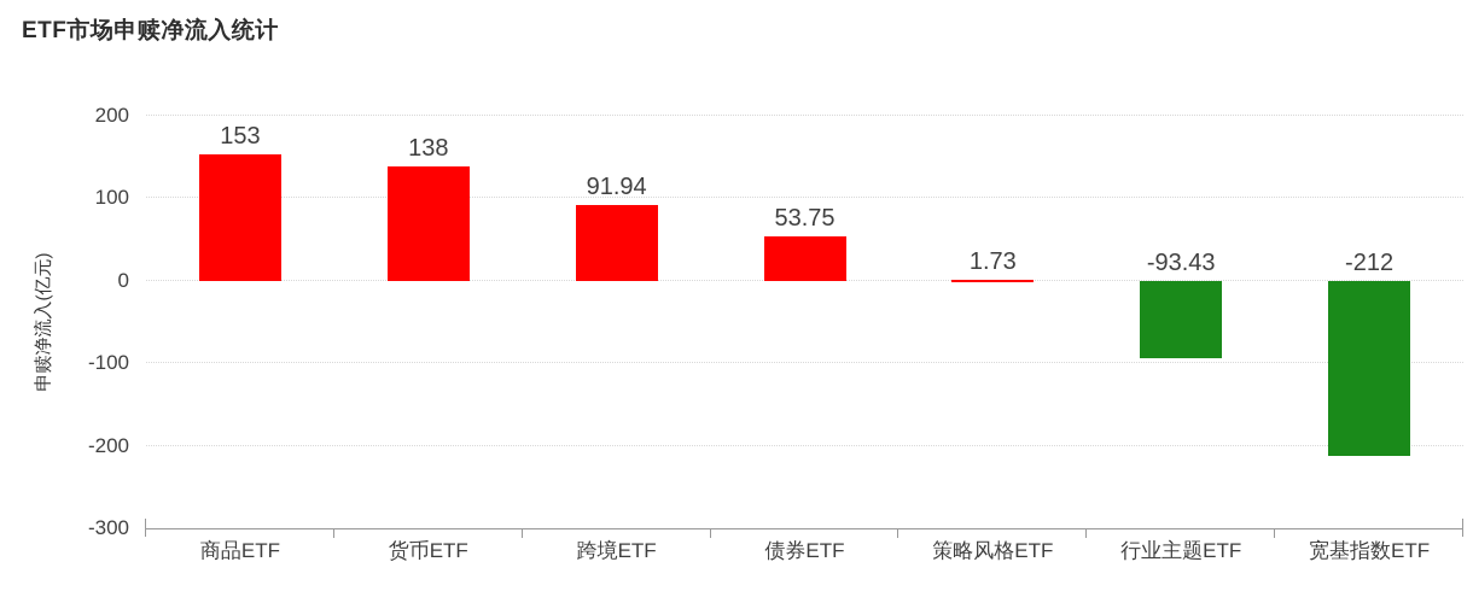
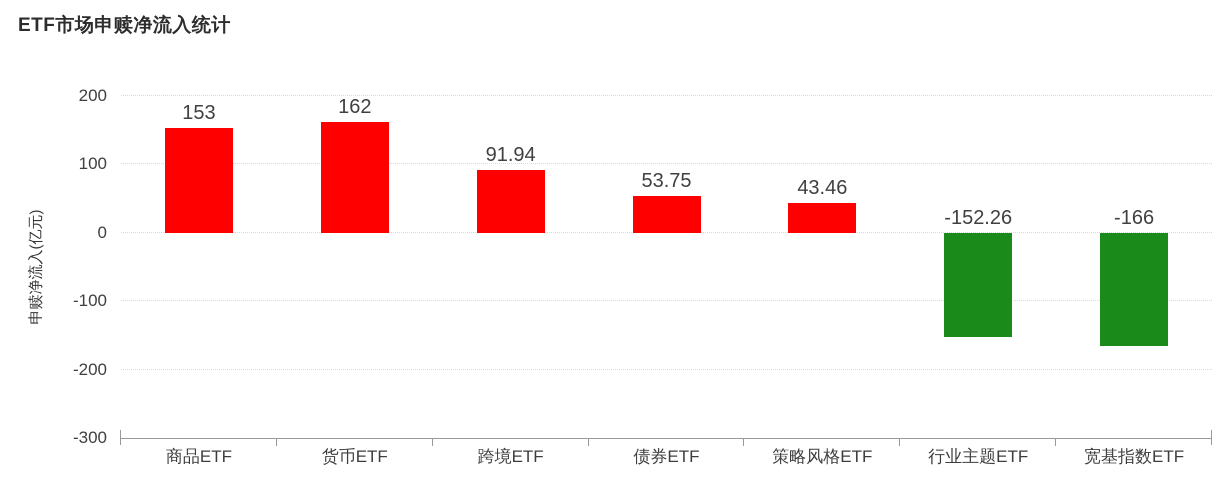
货币ETF: 138 -> 162
策略风格ETF: 1.73 -> 43.46
行业主题ETF: -93.43 -> -152.26
宽基指数ETF: -212 -> -166
